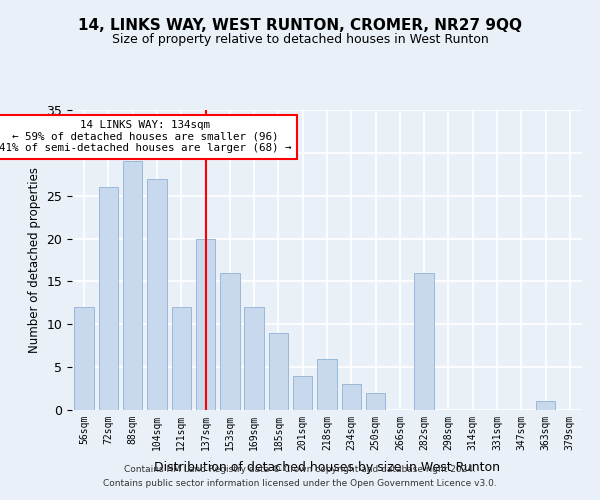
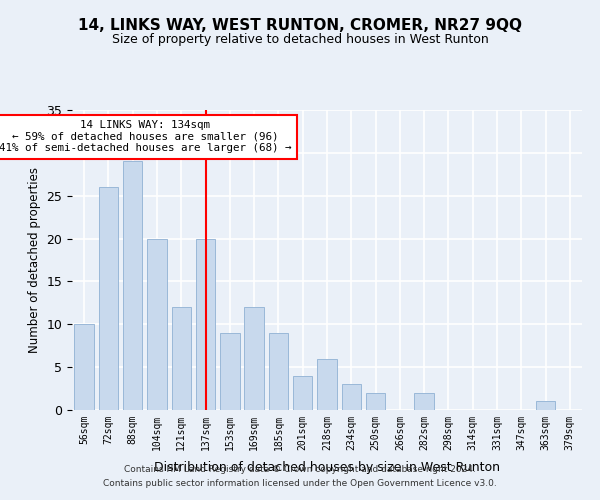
56sqm: 12 -> 10
104sqm: 27 -> 20
153sqm: 16 -> 9
282sqm: 16 -> 2
